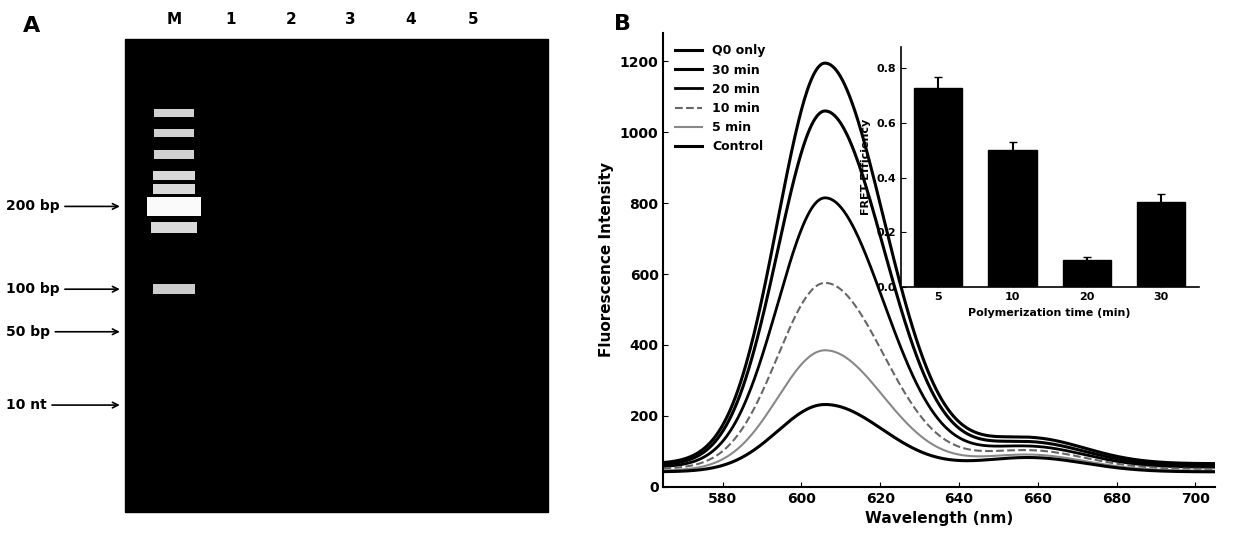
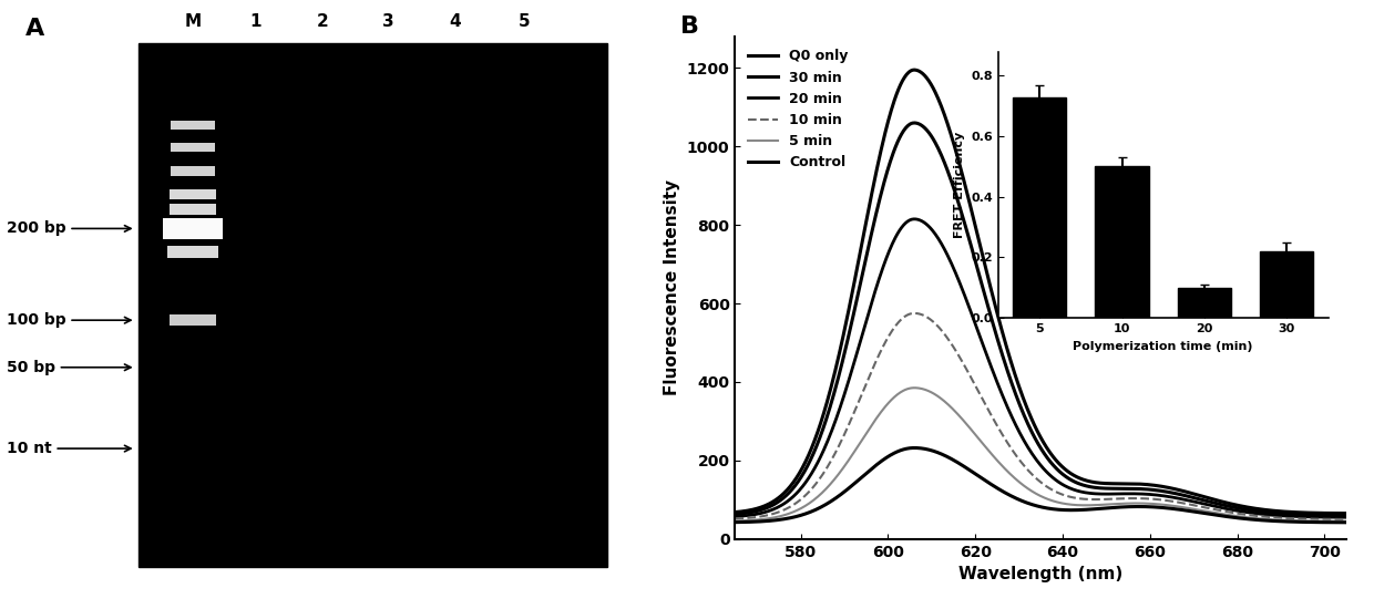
30: 0.31 -> 0.22
